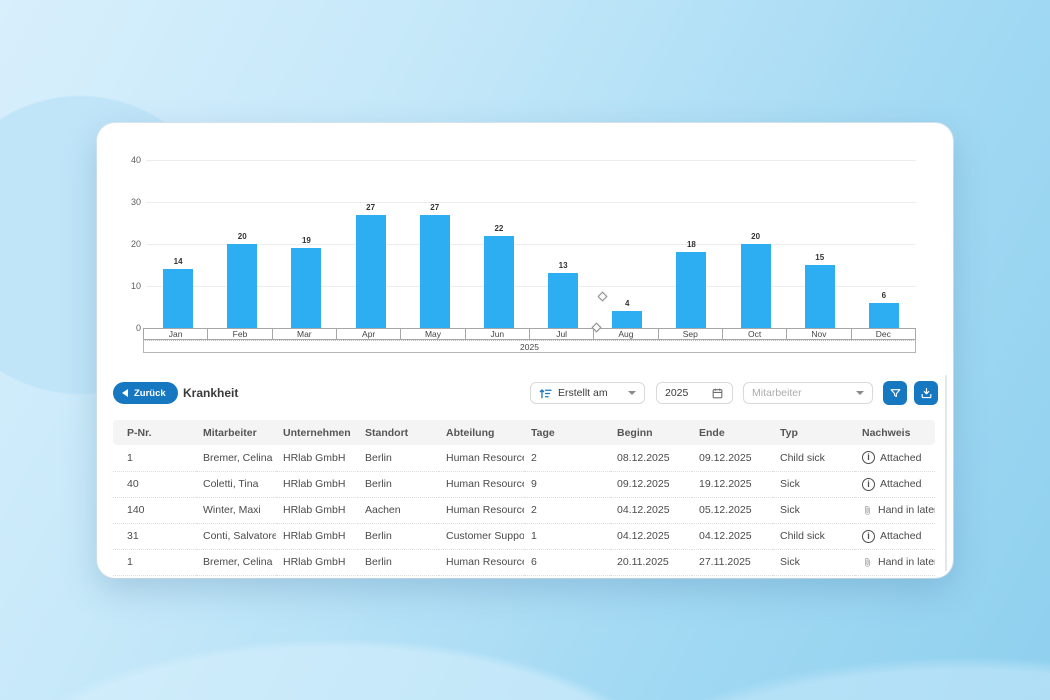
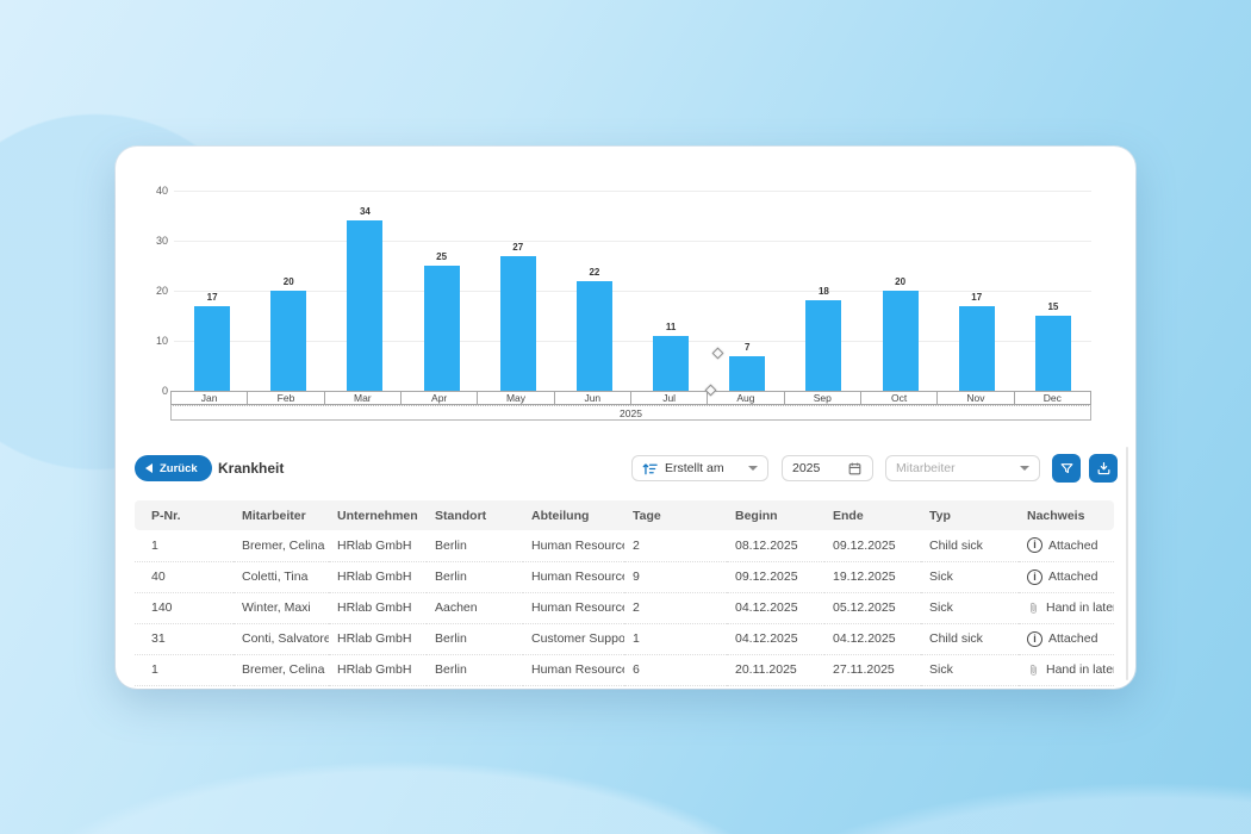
Jan: 14 -> 17
Mar: 19 -> 34
Apr: 27 -> 25
Jul: 13 -> 11
Aug: 4 -> 7
Nov: 15 -> 17
Dec: 6 -> 15
